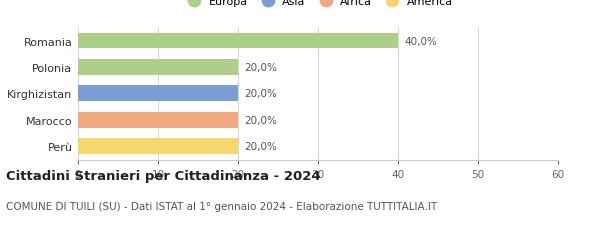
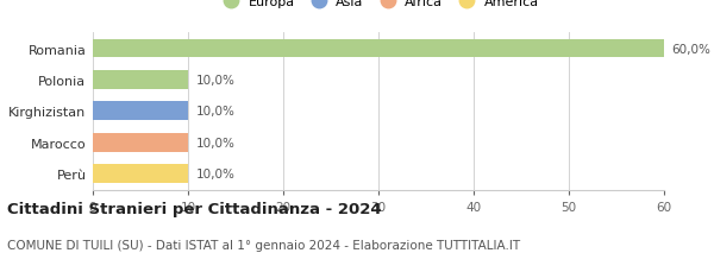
Romania: 40,0% -> 60,0%
Polonia: 20,0% -> 10,0%
Kirghizistan: 20,0% -> 10,0%
Marocco: 20,0% -> 10,0%
Perù: 20,0% -> 10,0%
